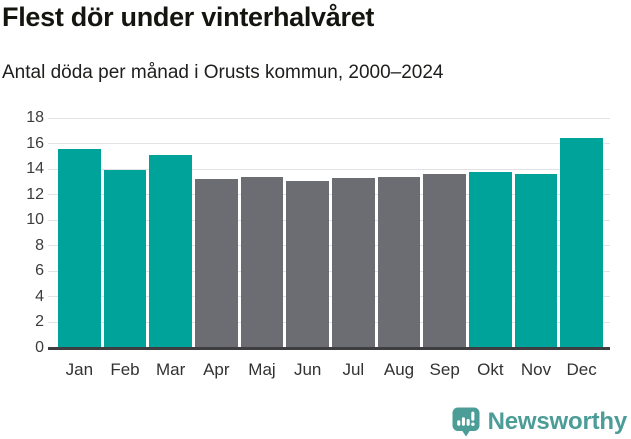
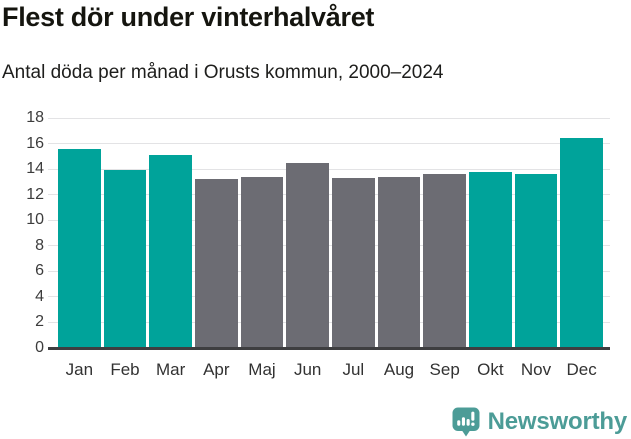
Jun: 13.1 -> 14.5
